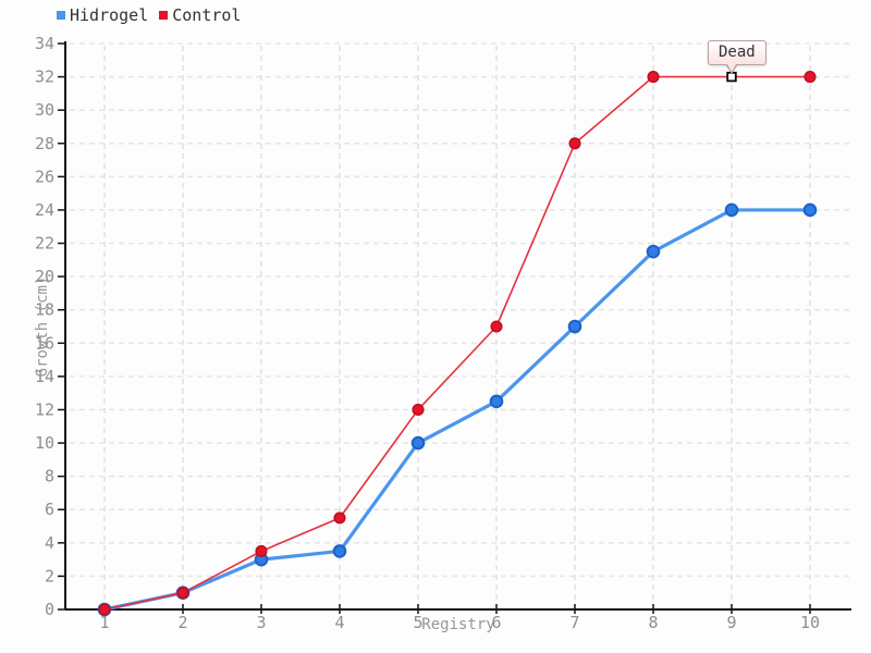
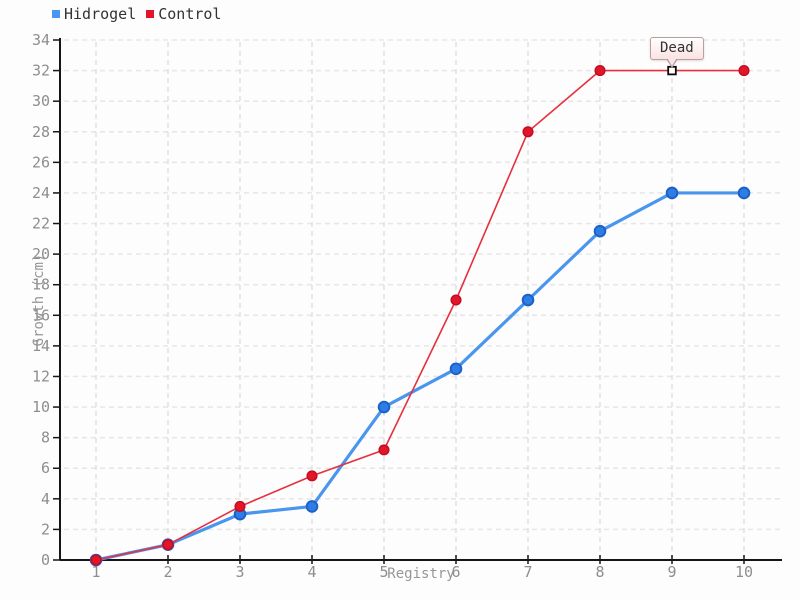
Control/5: 12.0 -> 7.2
